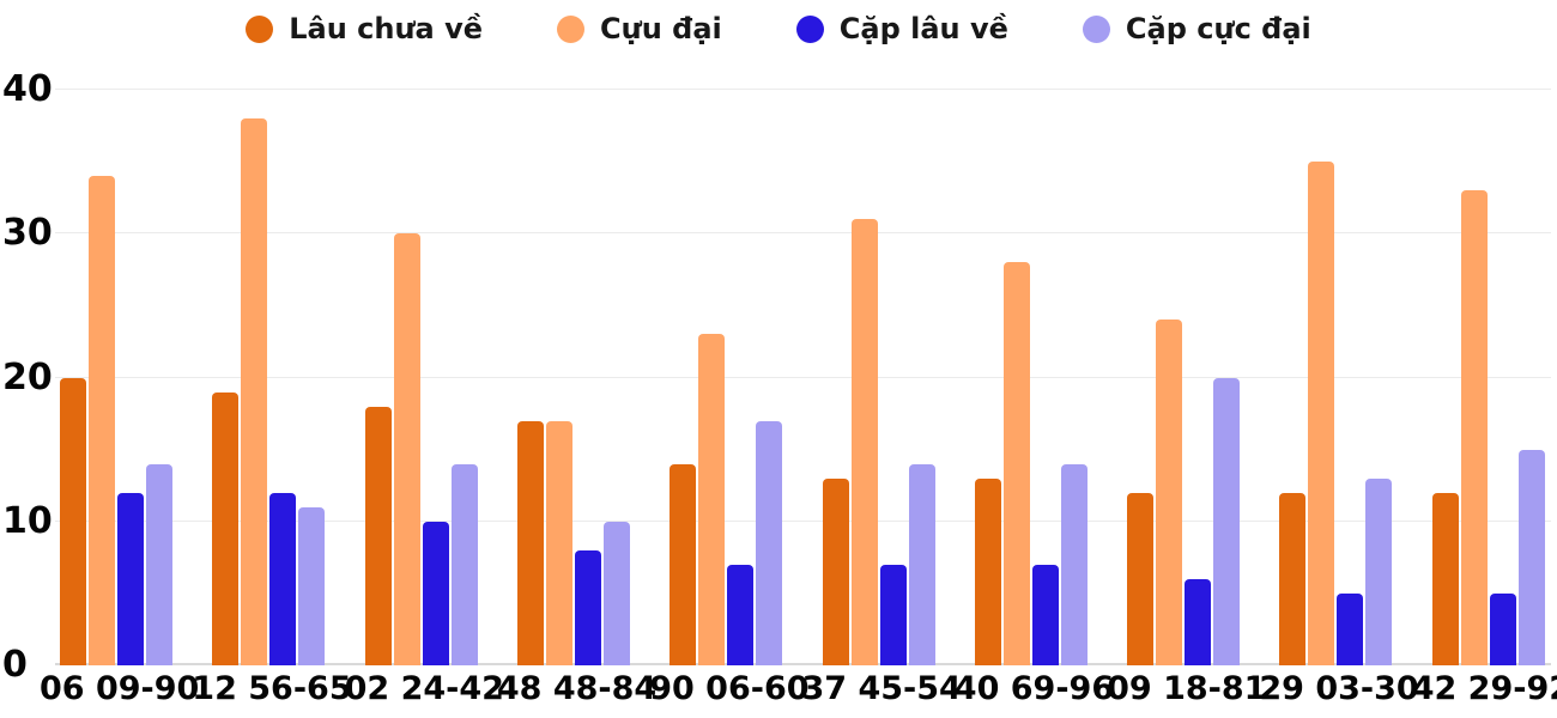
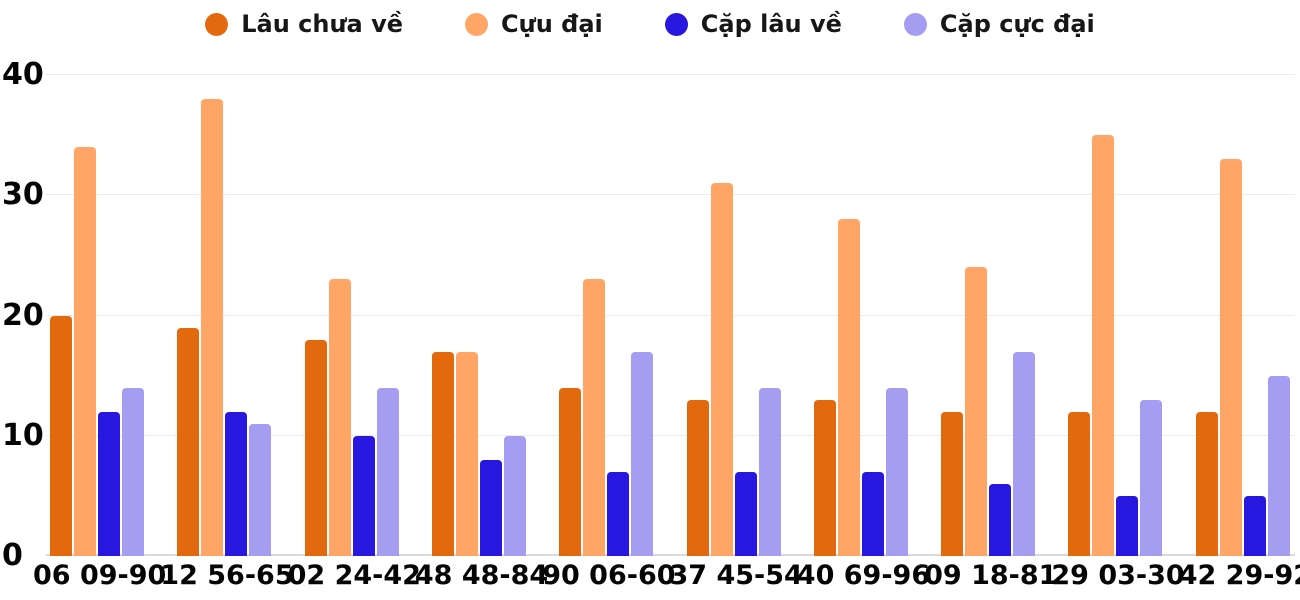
Cựu đại/02 24-42: 30 -> 23
Cặp cực đại/09 18-81: 20 -> 17
